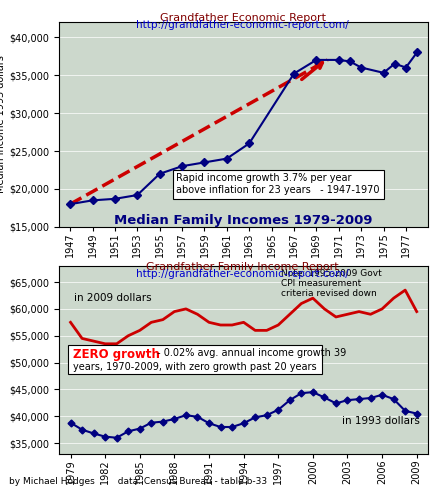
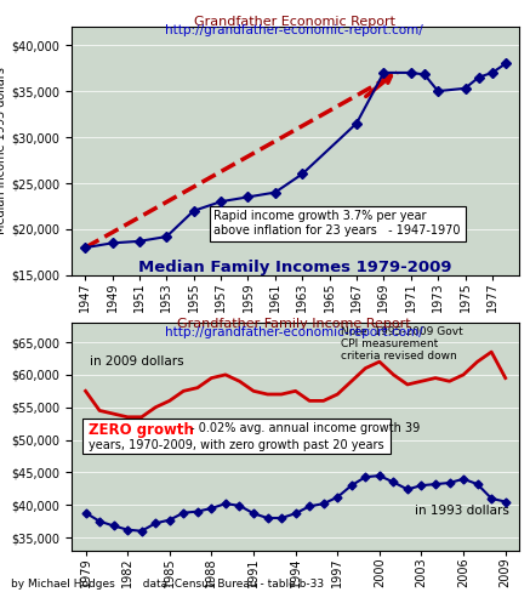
1967: $35,200 -> $31,500
1973: $36,000 -> $35,000
1977: $36,000 -> $37,000
